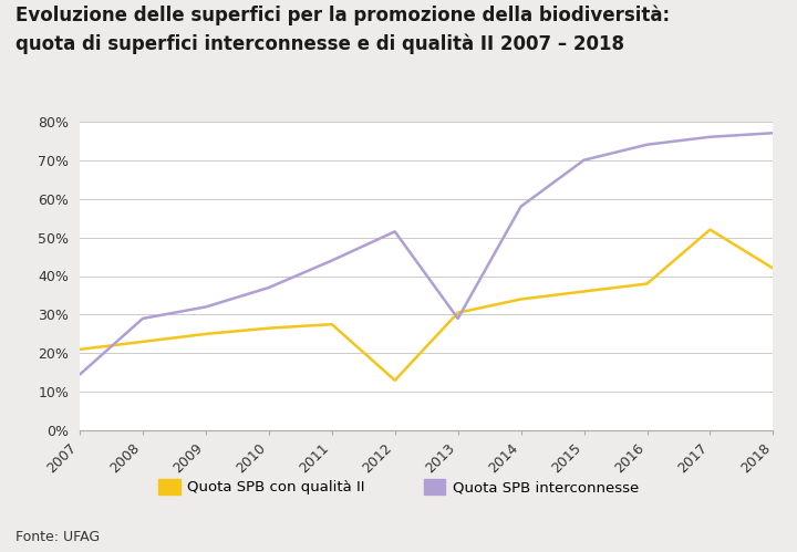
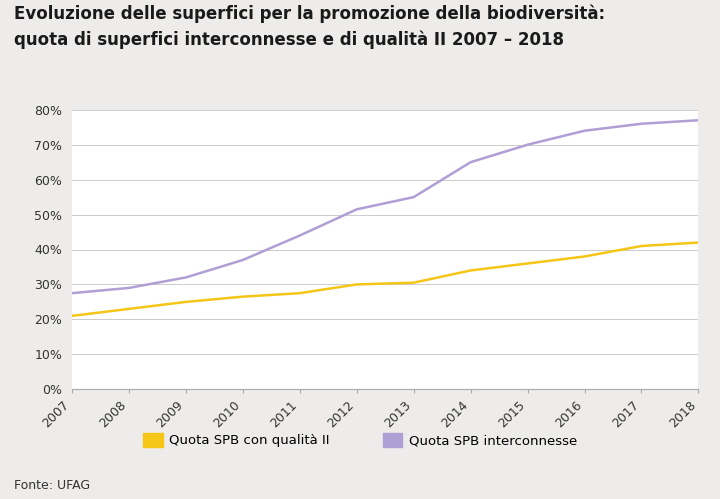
Quota SPB interconnesse/2007: 14.5% -> 27.5%
Quota SPB con qualità II/2012: 13.0% -> 30.0%
Quota SPB interconnesse/2013: 29.0% -> 55.0%
Quota SPB interconnesse/2014: 58.0% -> 65.0%
Quota SPB con qualità II/2017: 52.0% -> 41.0%
